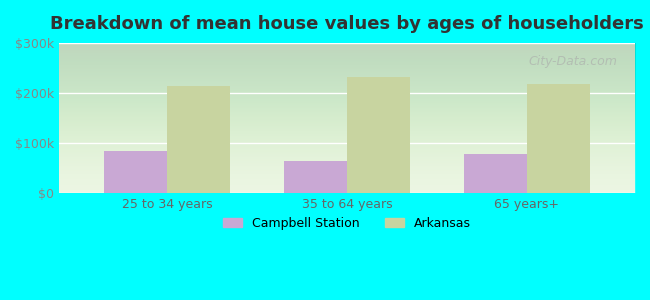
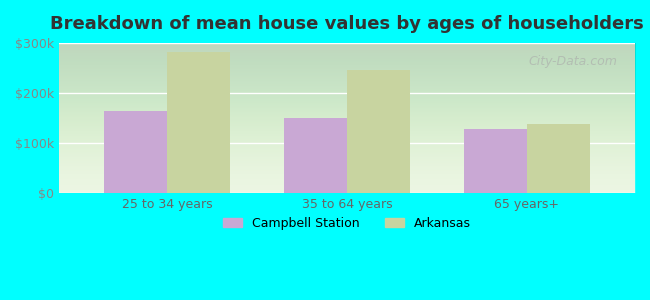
Campbell Station/25 to 34 years: $85k -> $164k
Arkansas/25 to 34 years: $215k -> $282k
Campbell Station/35 to 64 years: $65k -> $150k
Arkansas/35 to 64 years: $232k -> $246k
Campbell Station/65 years+: $78k -> $128k
Arkansas/65 years+: $218k -> $138k
